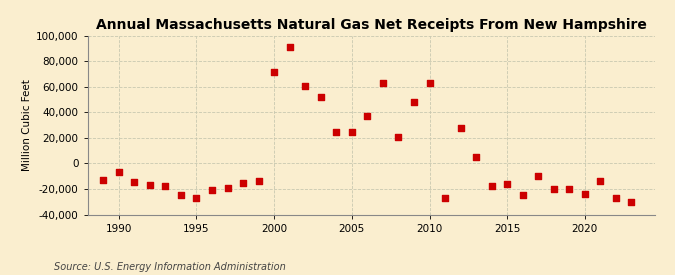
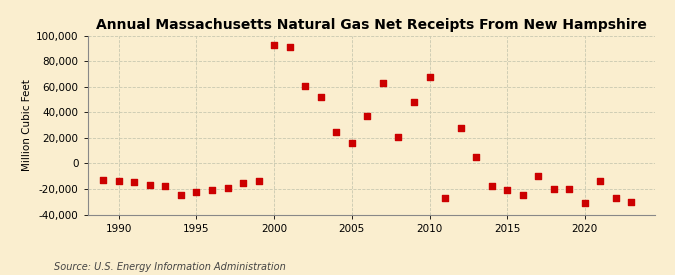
1990: -7,000 -> -14,000
1995: -27,000 -> -22,000
2000: 72,000 -> 93,000
2005: 25,000 -> 16,000
2010: 63,000 -> 68,000
2015: -16,000 -> -21,000
2020: -24,000 -> -31,000
